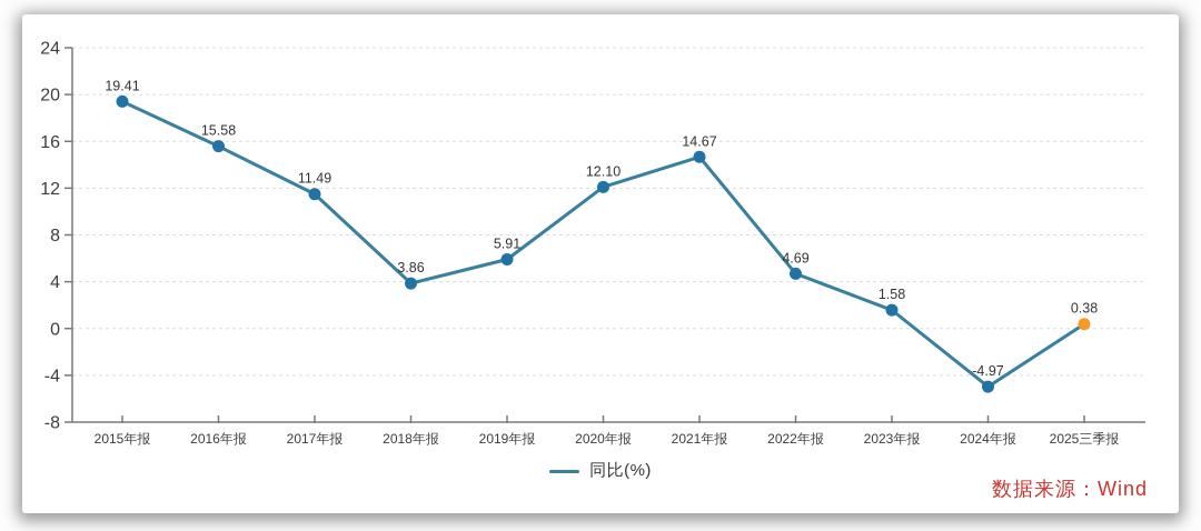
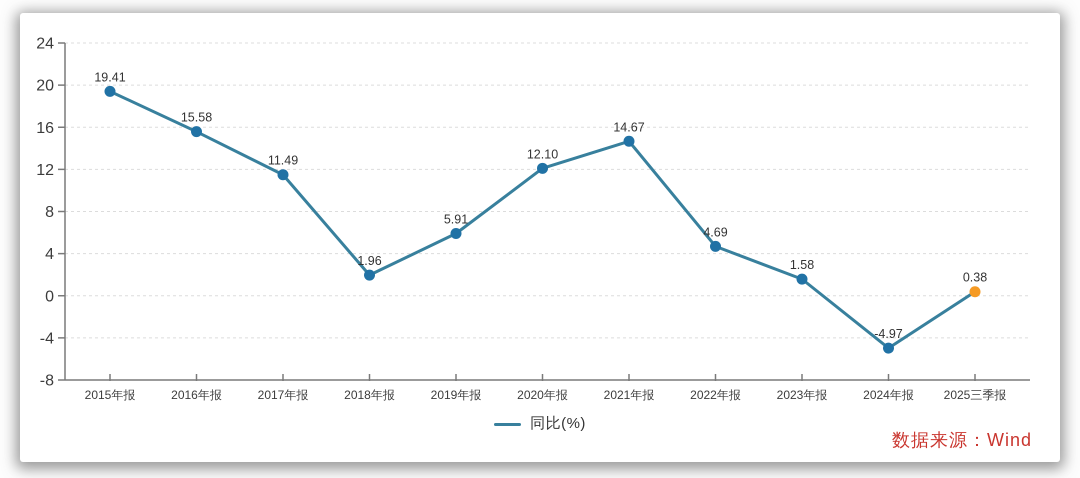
2018年报: 3.86 -> 1.96
